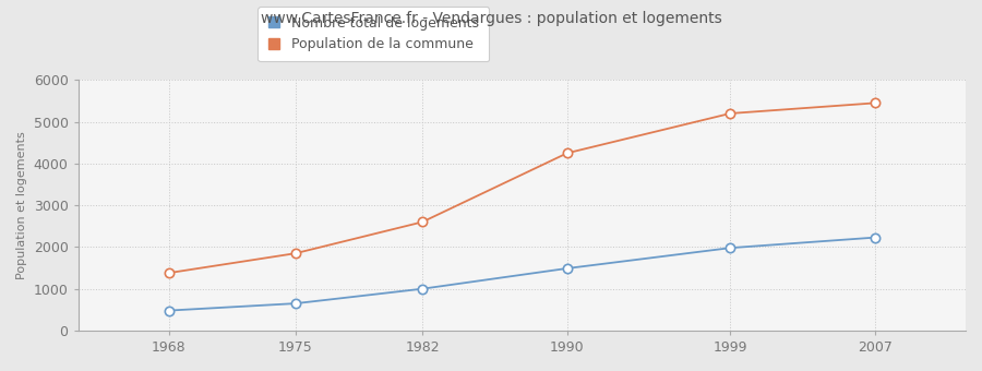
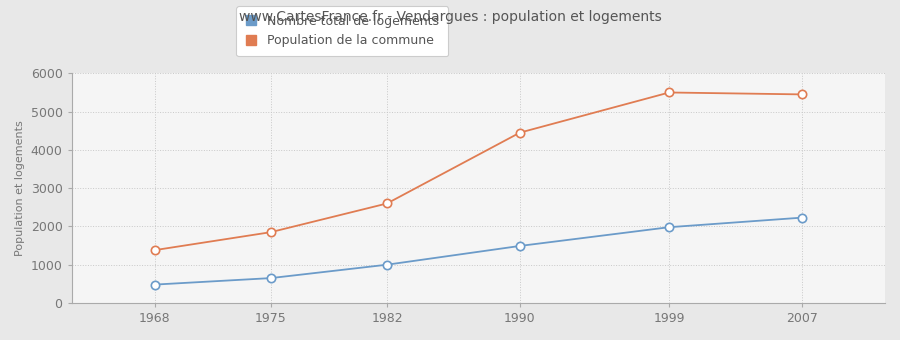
Population de la commune/1990: 4250 -> 4450
Population de la commune/1999: 5200 -> 5500
